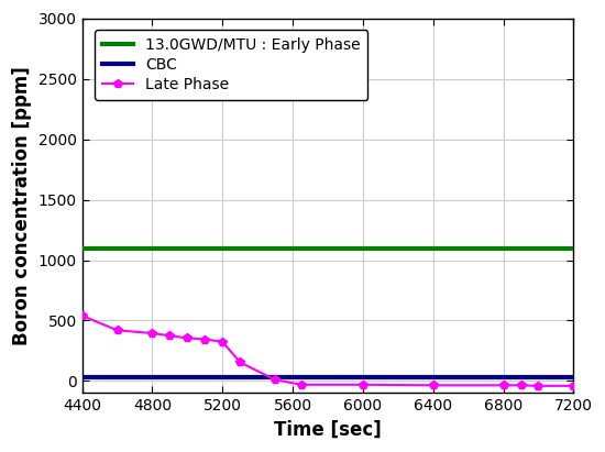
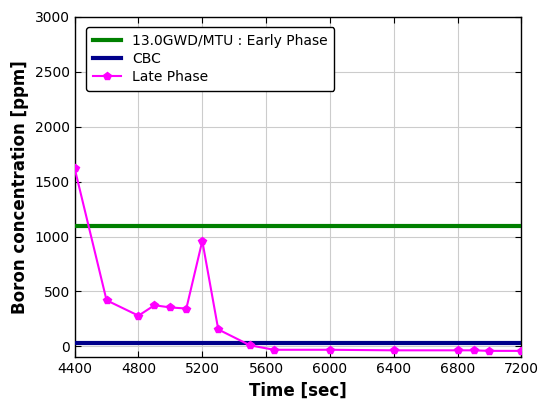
4400: 540 -> 1620
4800: 400 -> 280
5200: 320 -> 960
